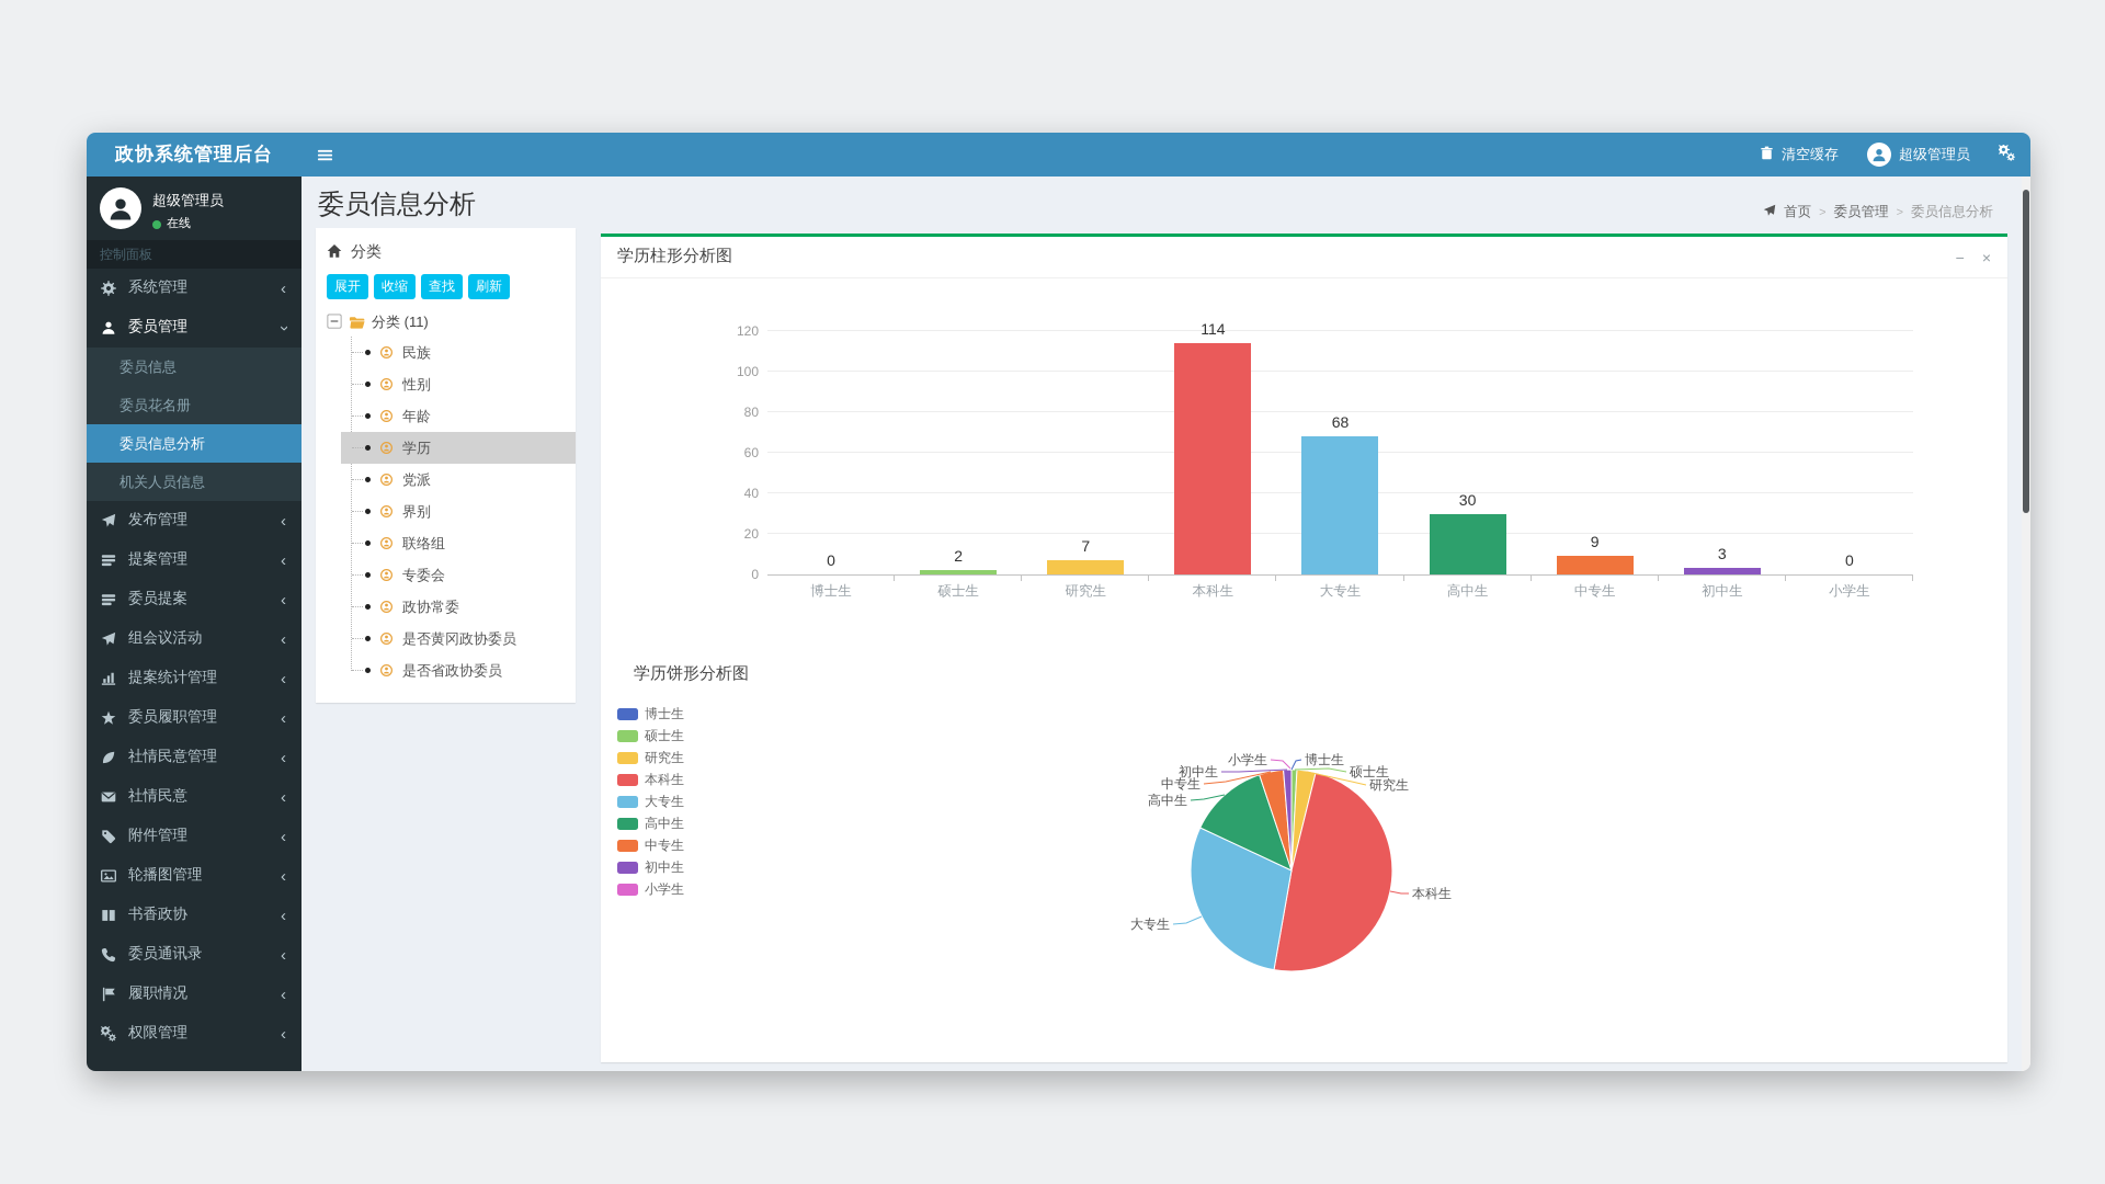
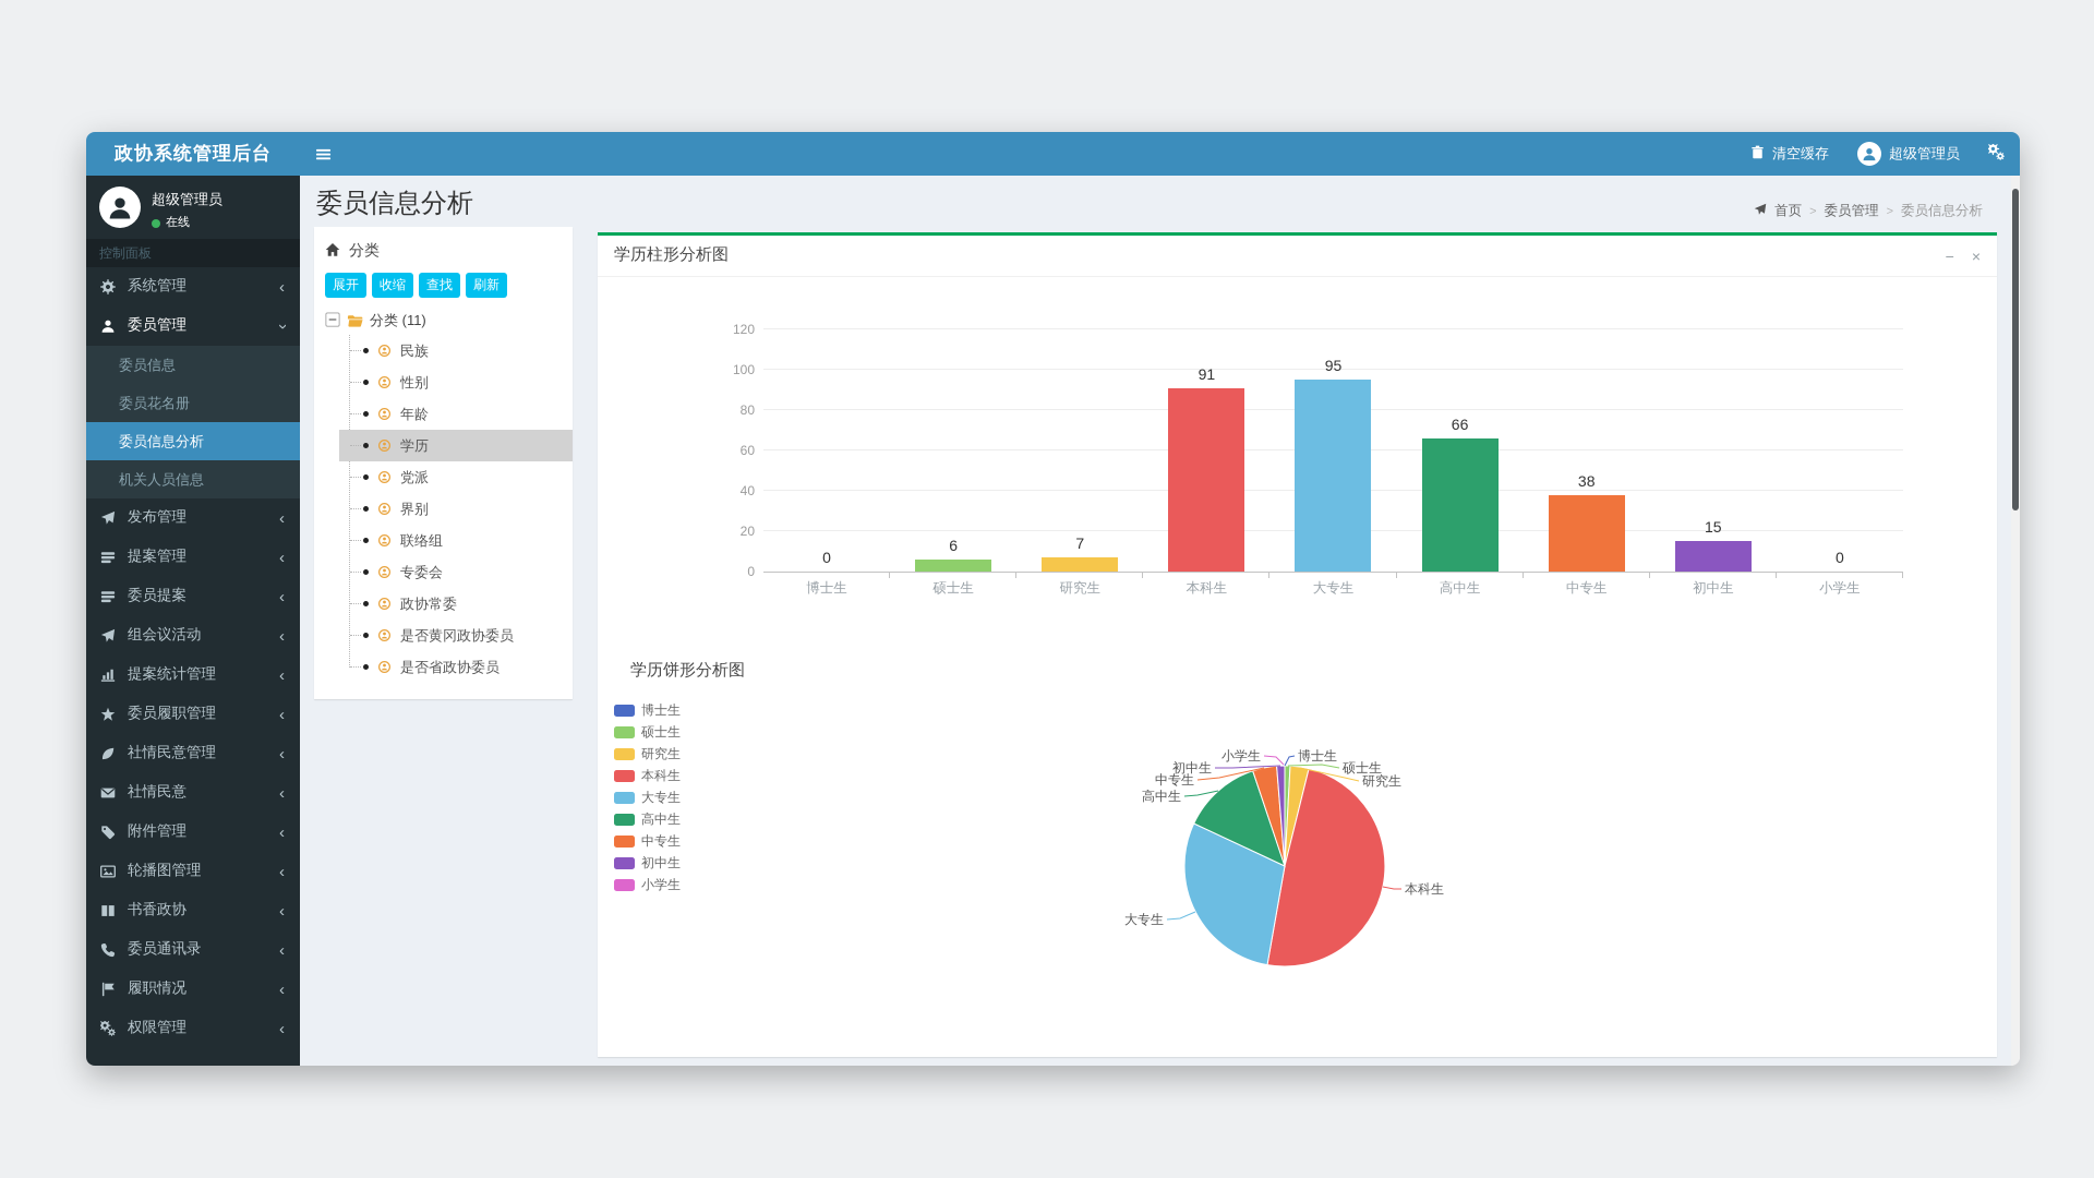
学历柱形分析图/硕士生: 2 -> 6
学历柱形分析图/本科生: 114 -> 91
学历柱形分析图/大专生: 68 -> 95
学历柱形分析图/高中生: 30 -> 66
学历柱形分析图/中专生: 9 -> 38
学历柱形分析图/初中生: 3 -> 15
